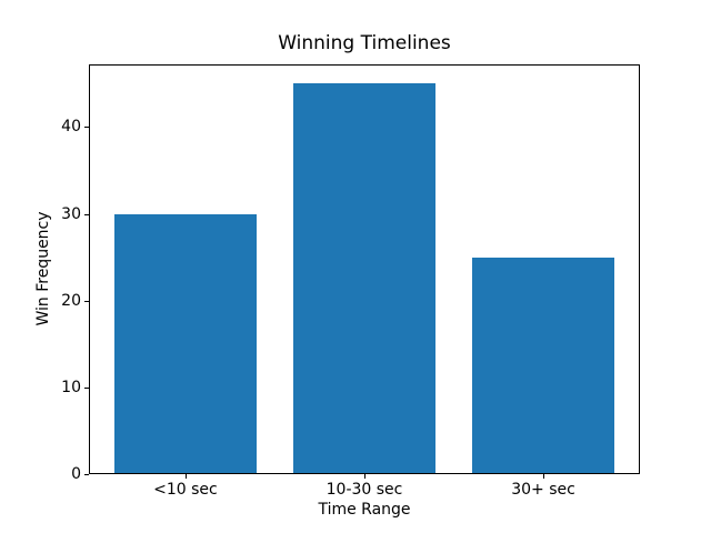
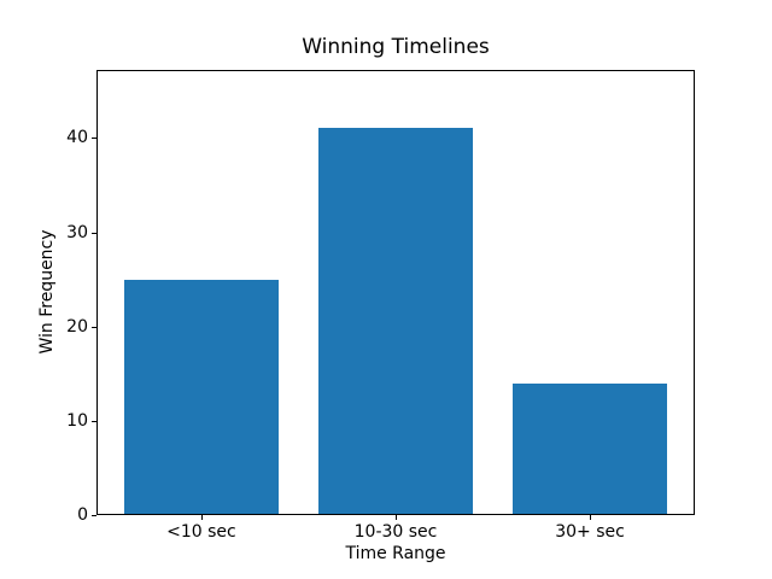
<10 sec: 30 -> 25
10-30 sec: 45 -> 41
30+ sec: 25 -> 14
